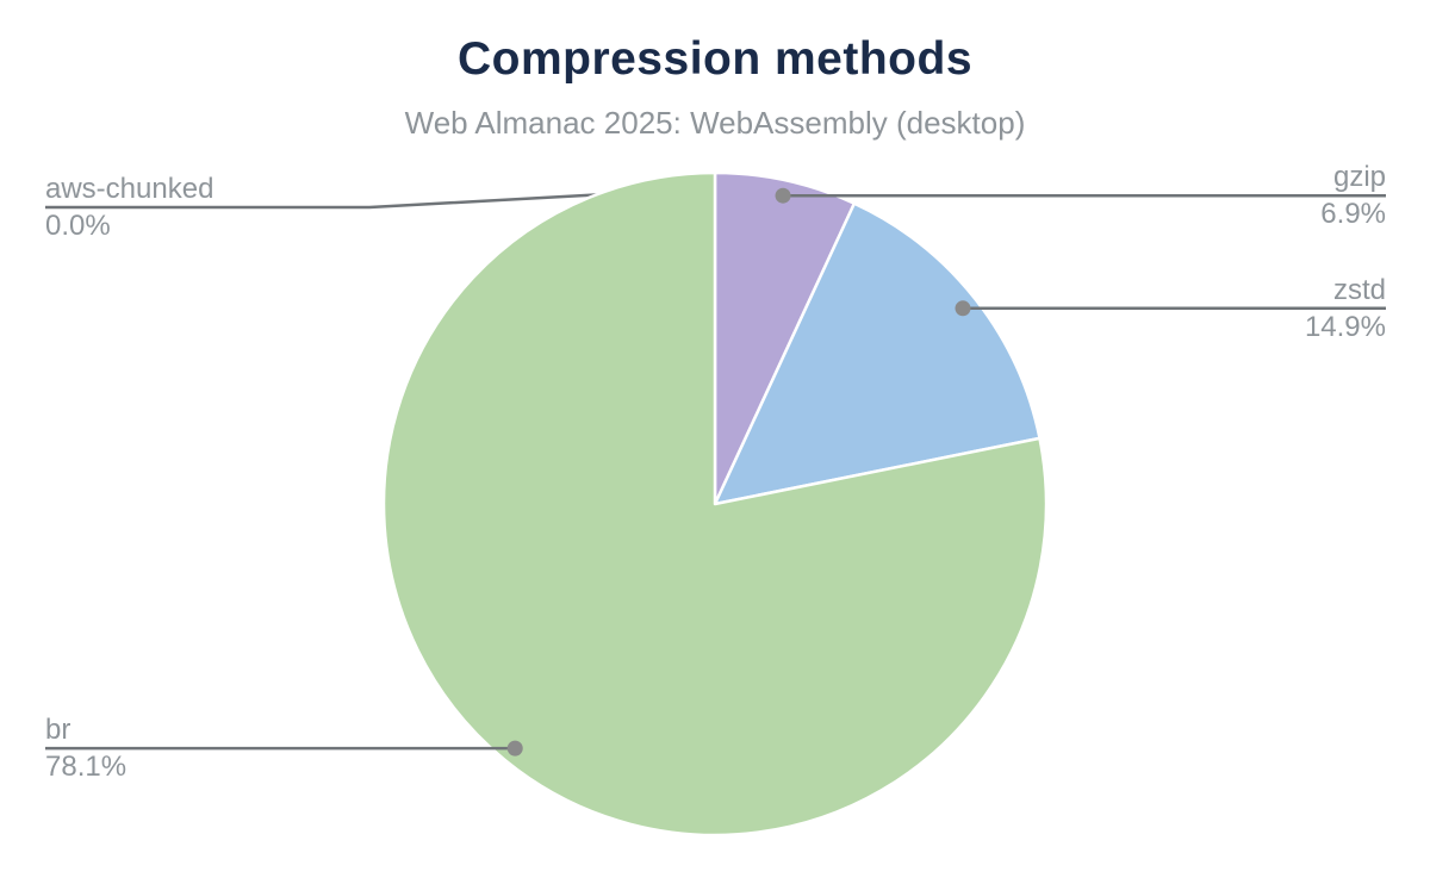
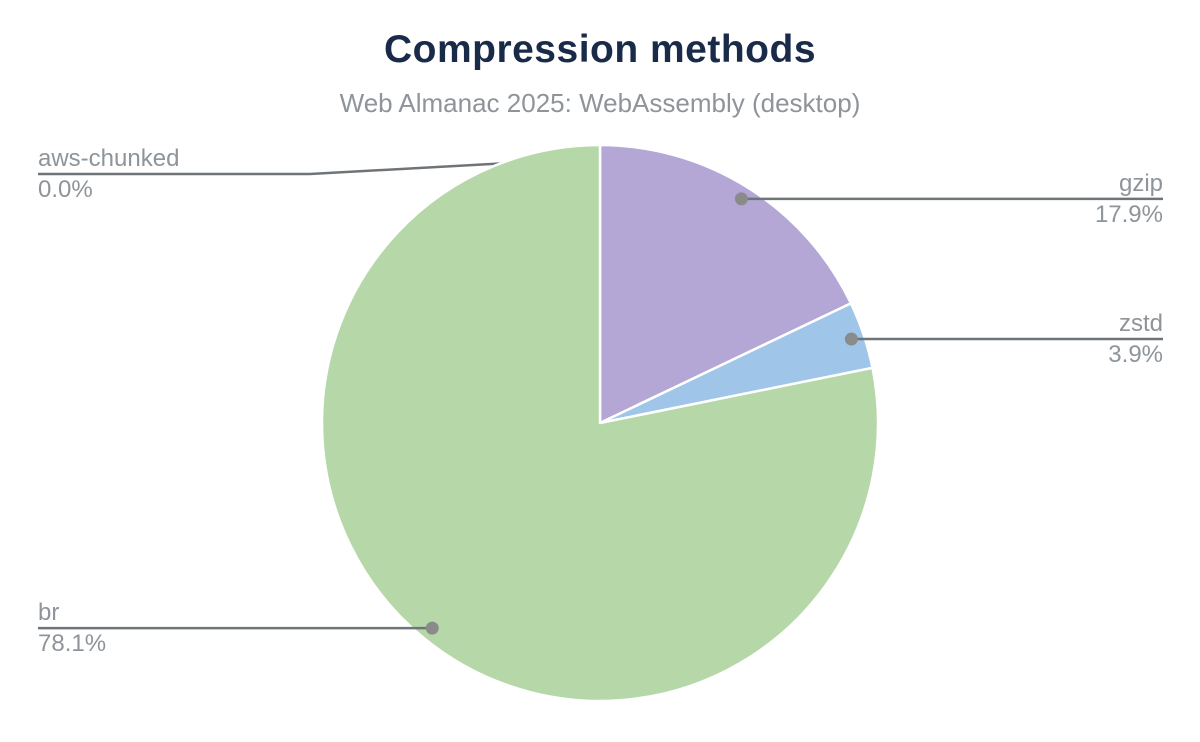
gzip: 6.9% -> 17.9%
zstd: 14.9% -> 3.9%
